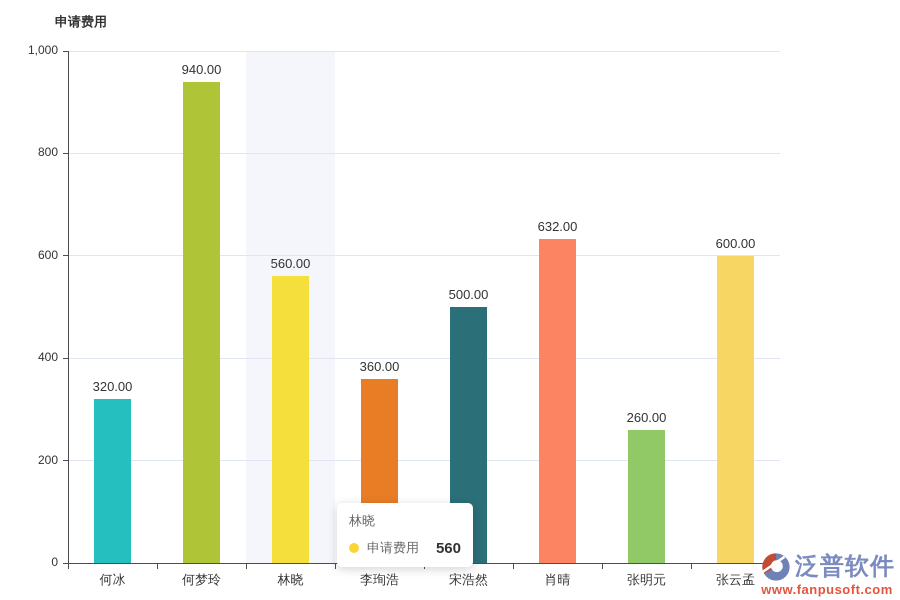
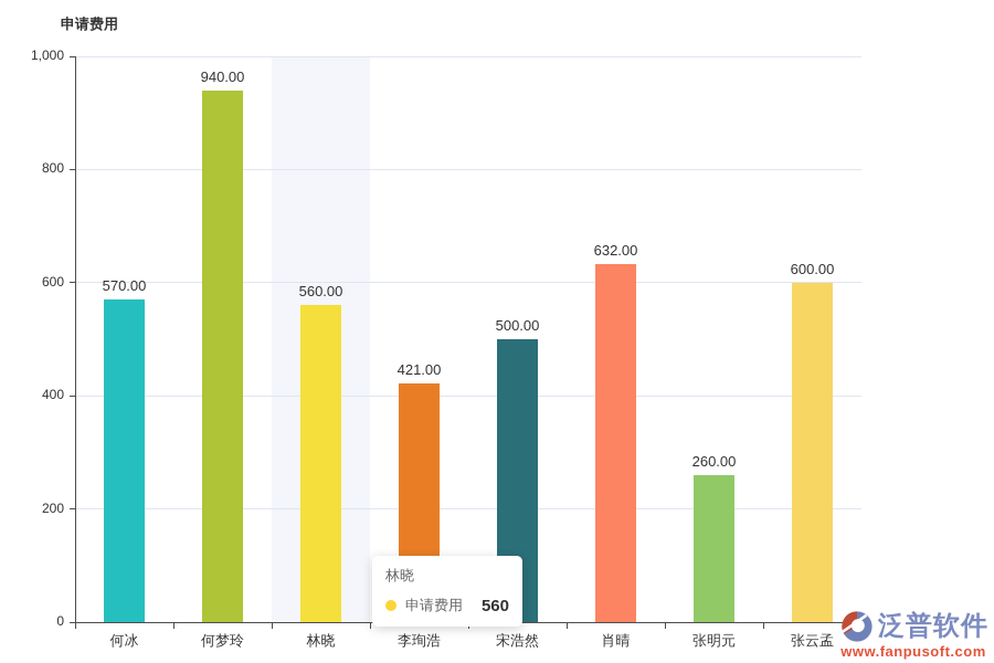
何冰: 320.00 -> 570.00
李珣浩: 360.00 -> 421.00
